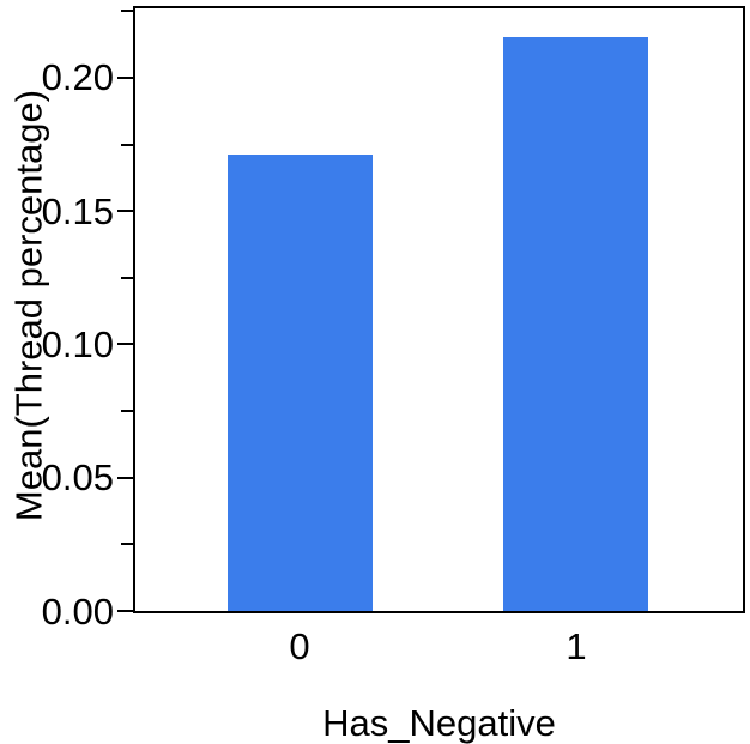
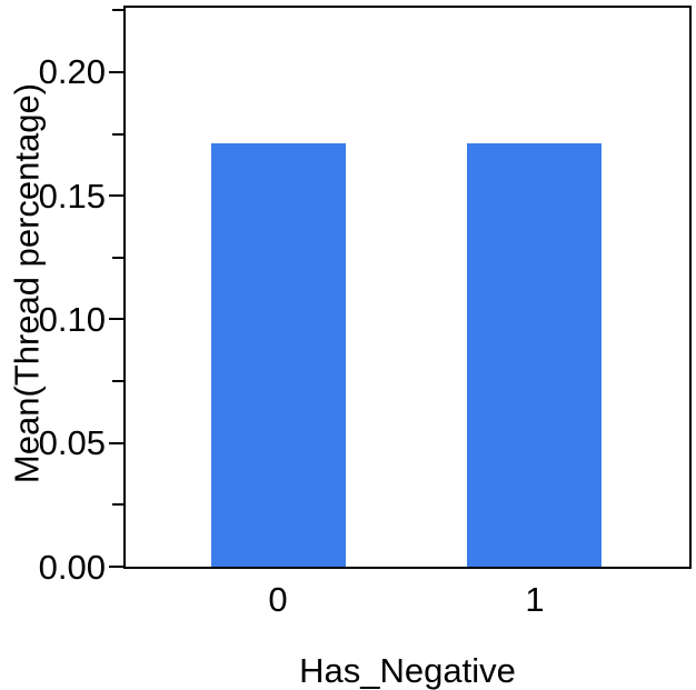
1: 0.215 -> 0.171
